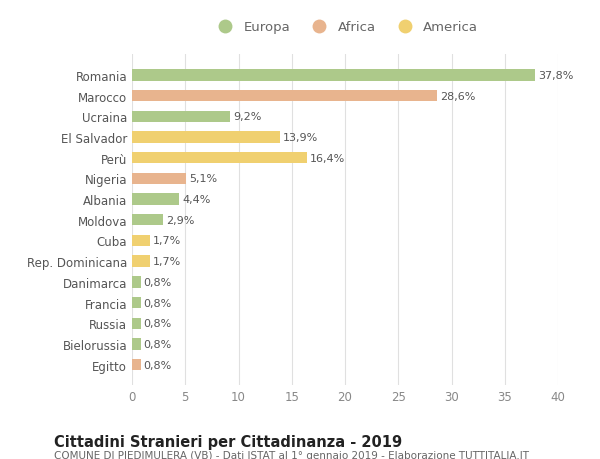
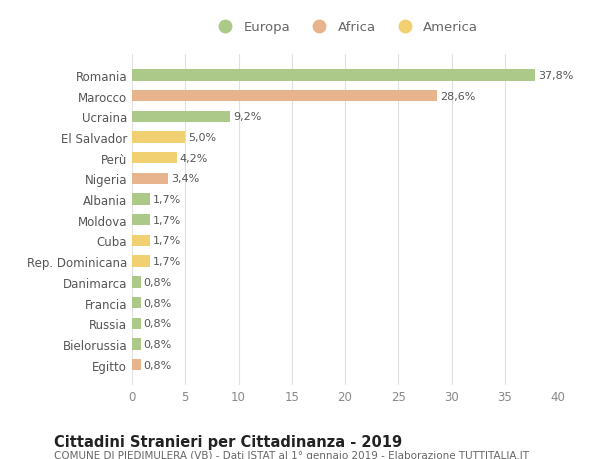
El Salvador: 13,9% -> 5,0%
Perù: 16,4% -> 4,2%
Nigeria: 5,1% -> 3,4%
Albania: 4,4% -> 1,7%
Moldova: 2,9% -> 1,7%
